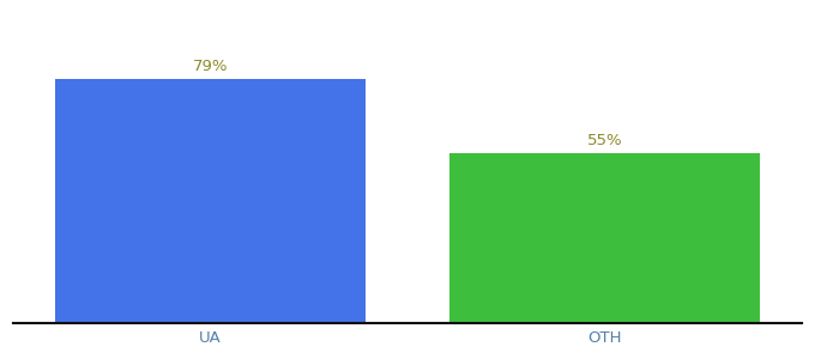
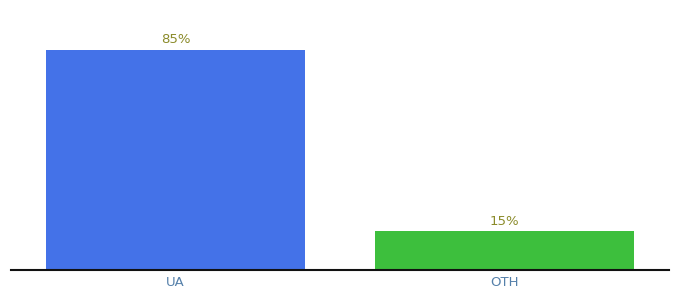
UA: 79% -> 85%
OTH: 55% -> 15%
